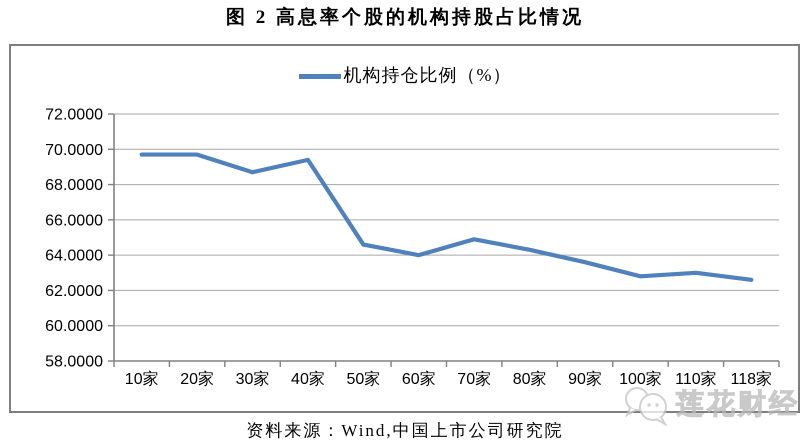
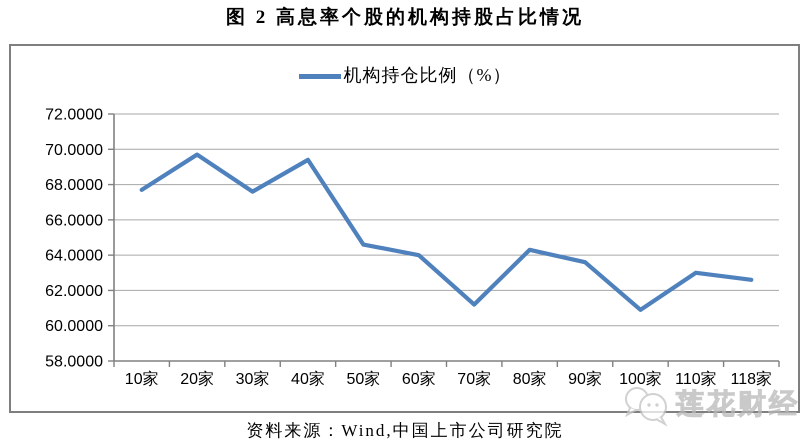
10家: 69.7 -> 67.7
30家: 68.7 -> 67.6
70家: 64.9 -> 61.2
100家: 62.8 -> 60.9
